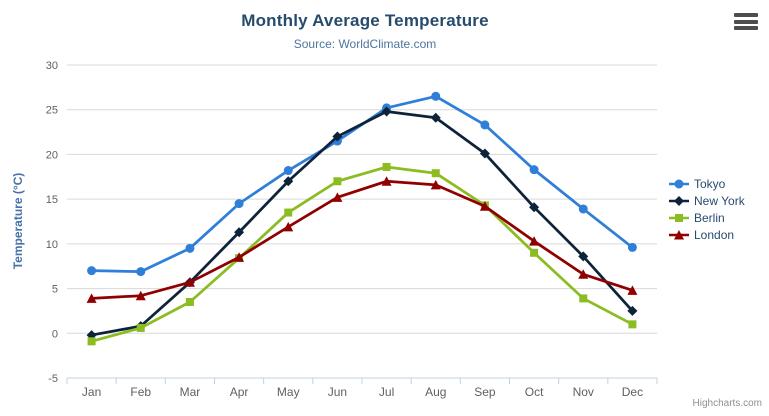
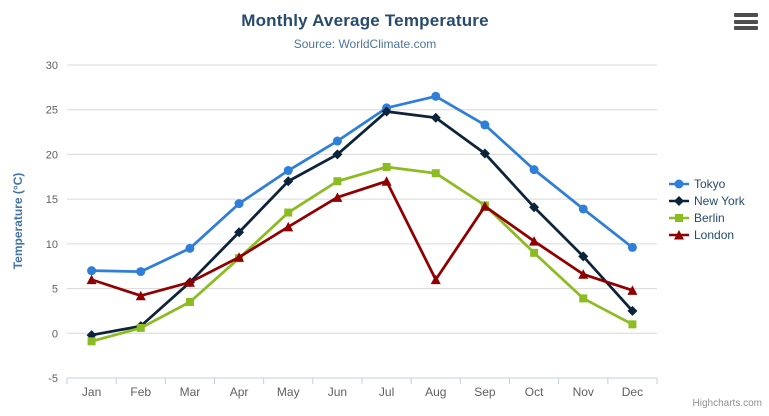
London/Jan: 4 -> 6
New York/Jun: 22 -> 20
London/Aug: 17 -> 6
